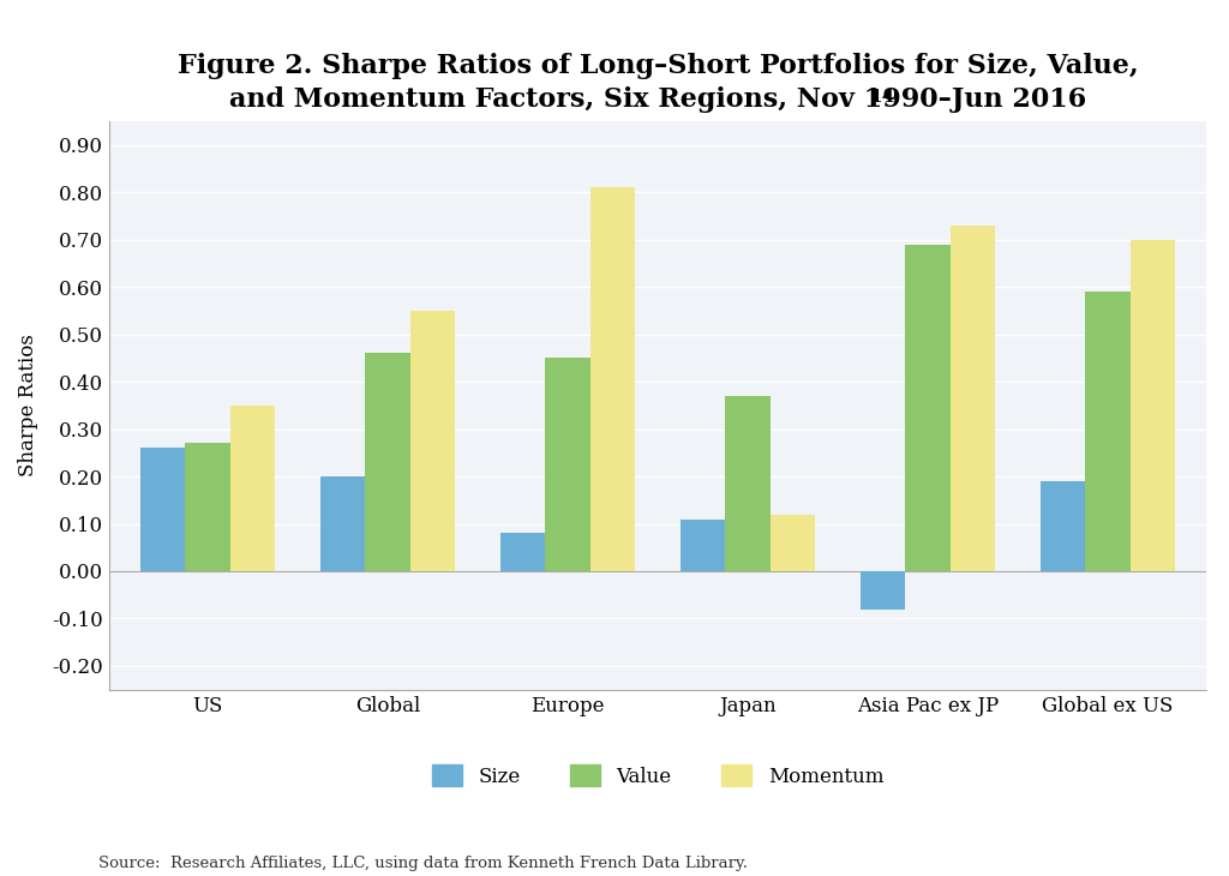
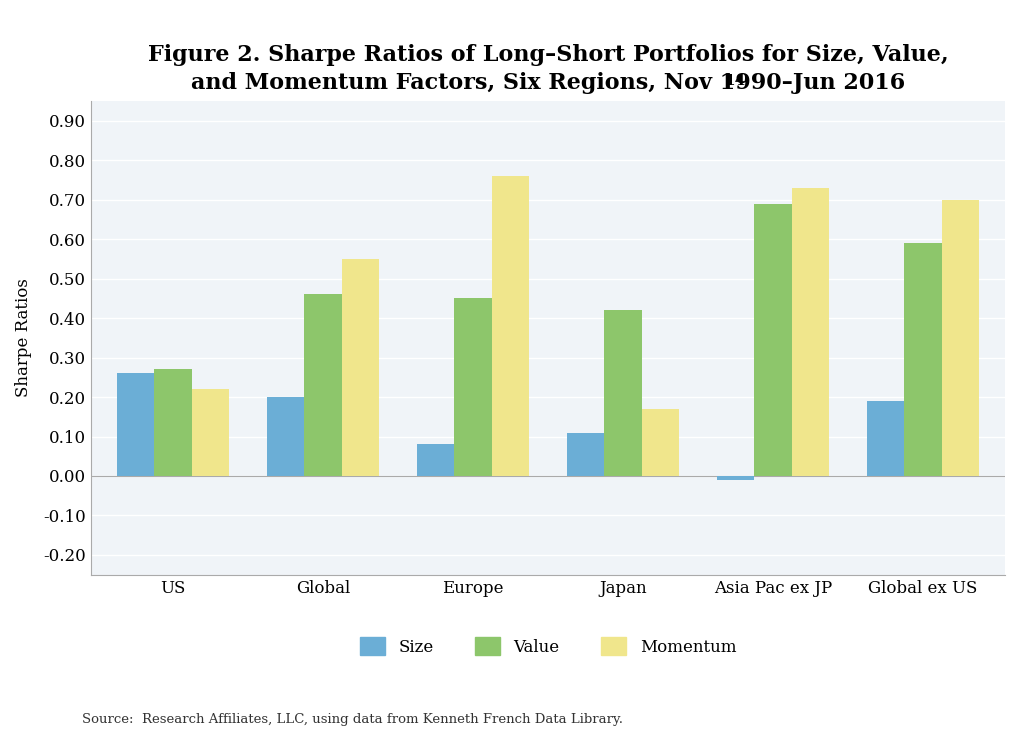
Momentum/US: 0.35 -> 0.22
Momentum/Europe: 0.81 -> 0.76
Value/Japan: 0.37 -> 0.42
Momentum/Japan: 0.12 -> 0.17
Size/Asia Pac ex JP: -0.08 -> -0.01
